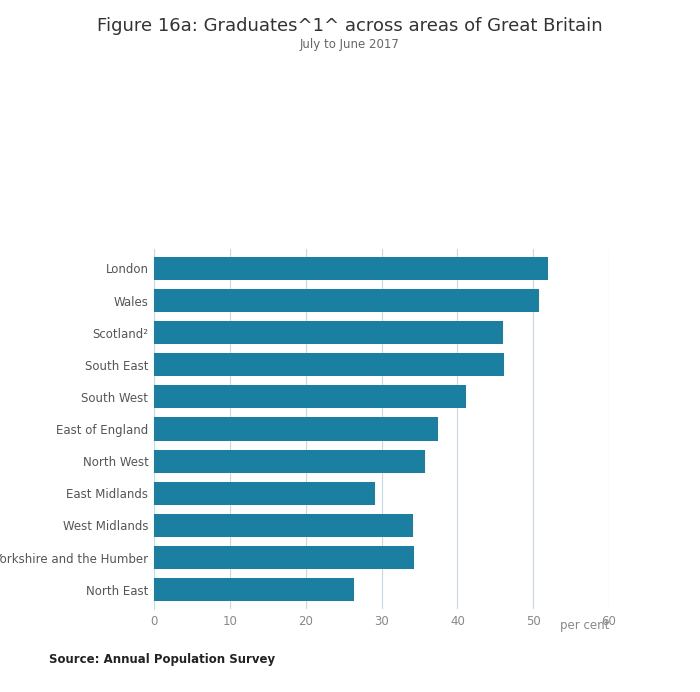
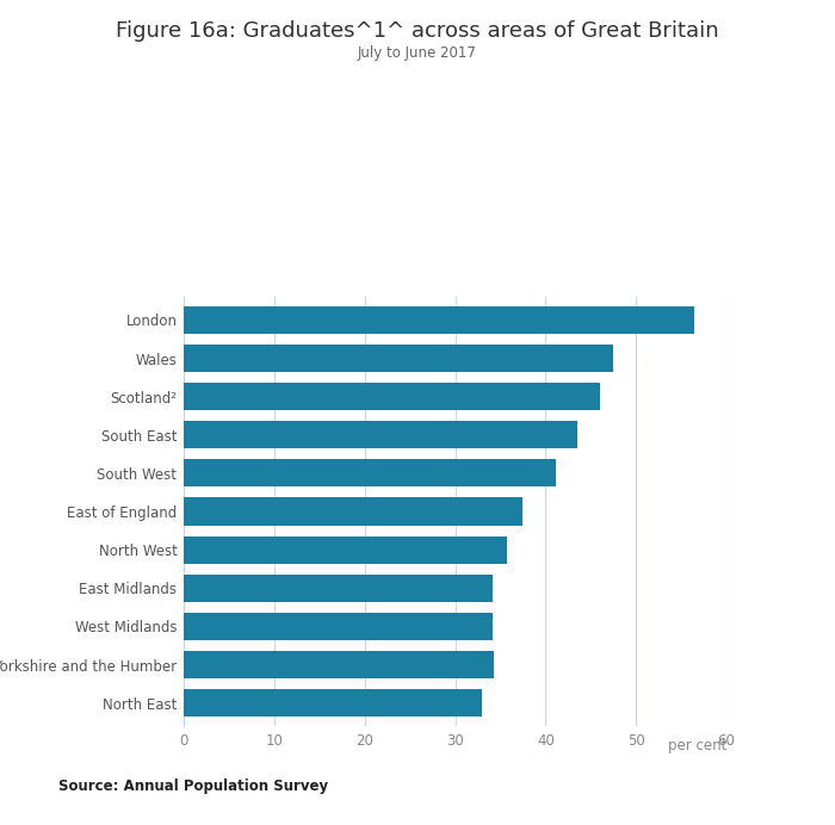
London: 52.0 -> 56.5
Wales: 50.8 -> 47.5
South East: 46.2 -> 43.5
East Midlands: 29.2 -> 34.1
North East: 26.4 -> 33.0
